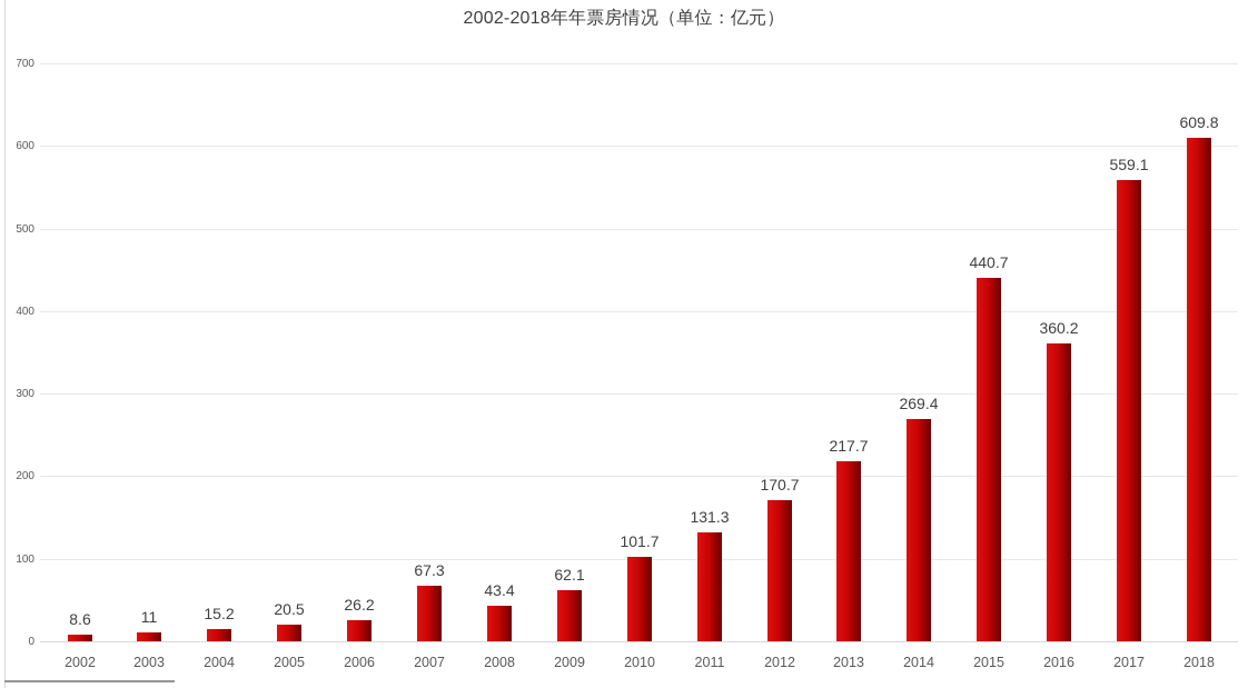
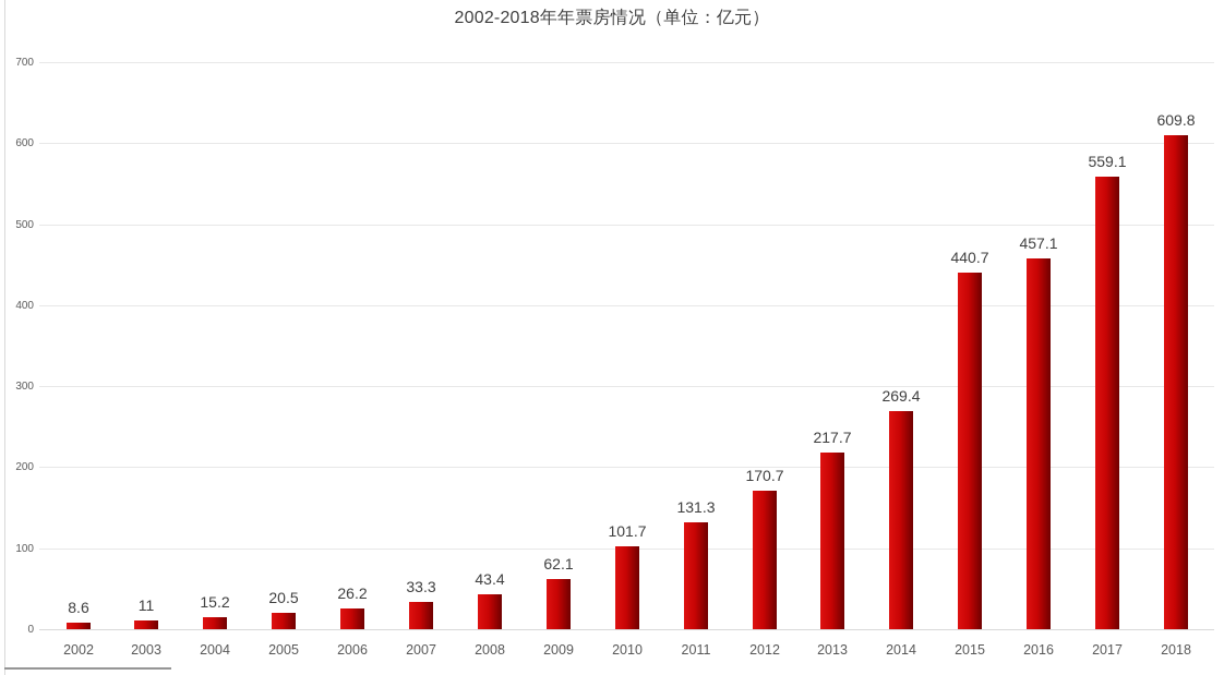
2007: 67.3 -> 33.3
2016: 360.2 -> 457.1
